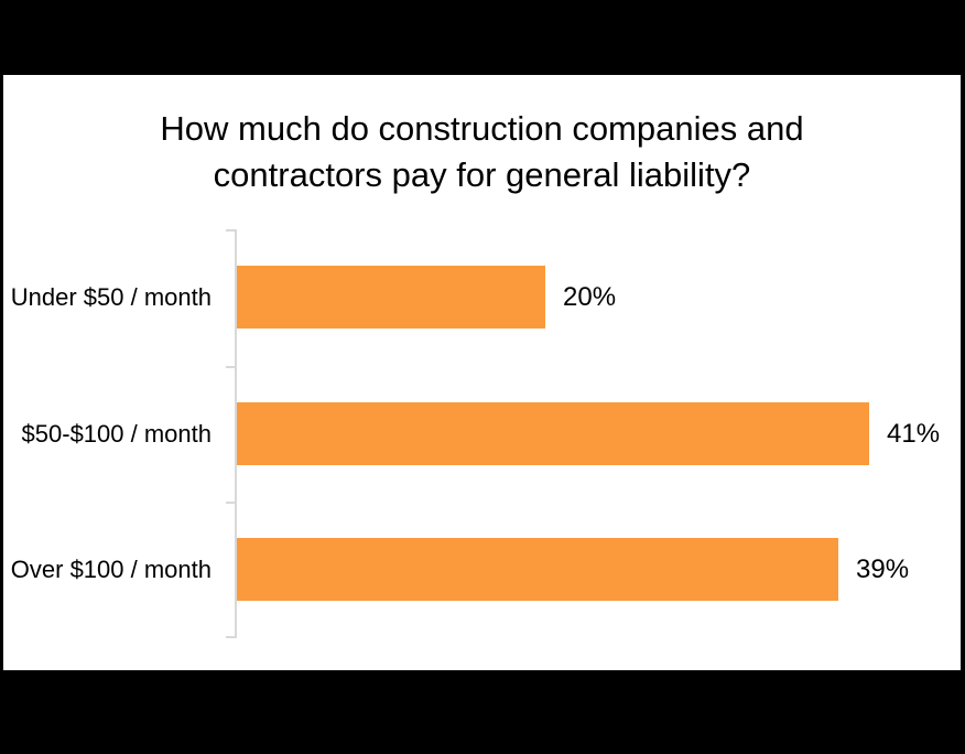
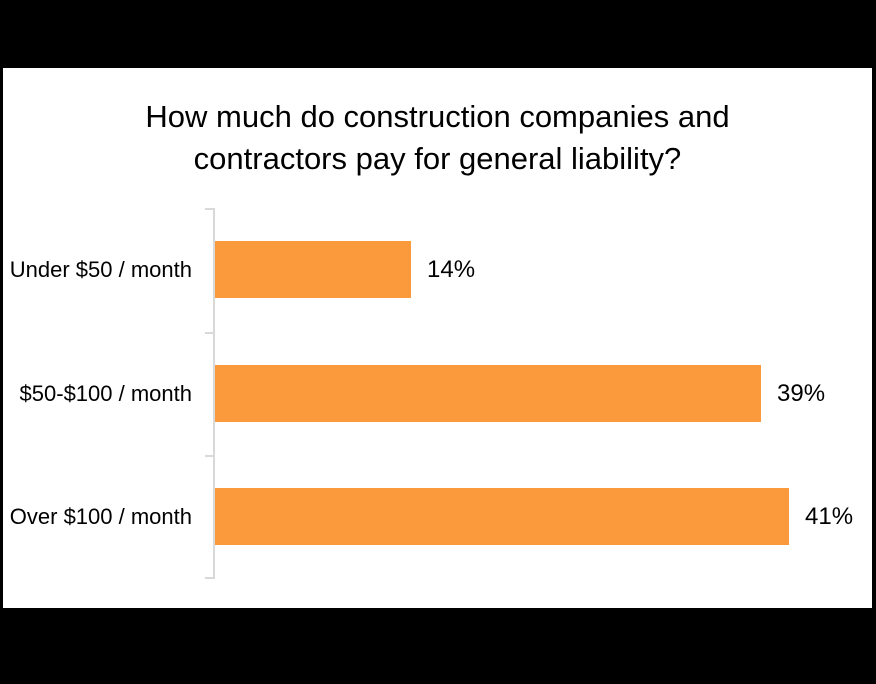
Under $50 / month: 20% -> 14%
$50-$100 / month: 41% -> 39%
Over $100 / month: 39% -> 41%
